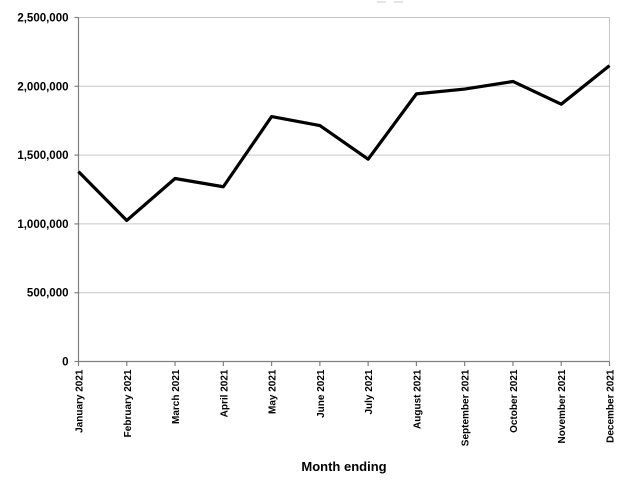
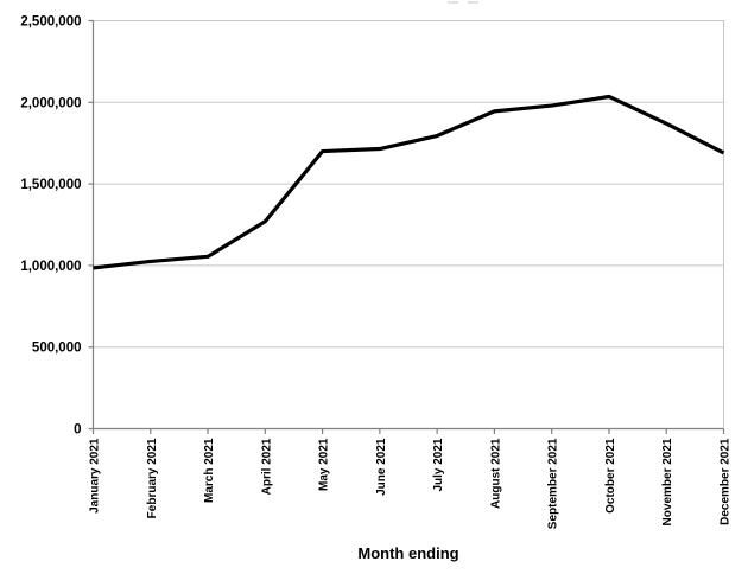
January 2021: 1380000 -> 980000
March 2021: 1330000 -> 1060000
May 2021: 1780000 -> 1700000
July 2021: 1470000 -> 1800000
December 2021: 2150000 -> 1690000
